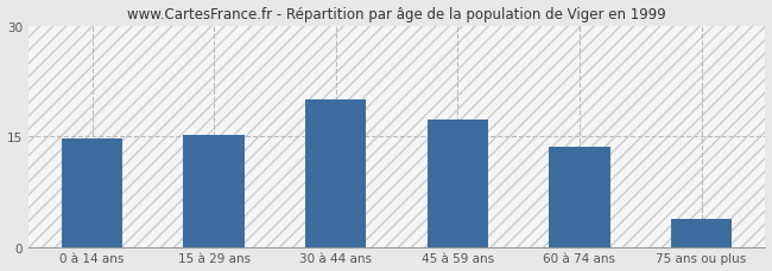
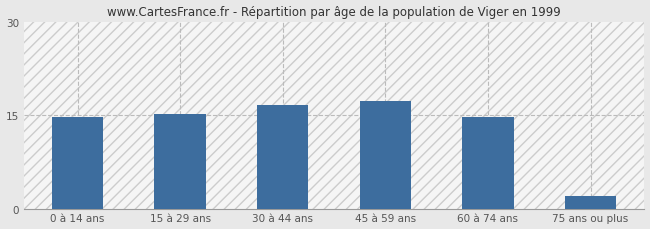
30 à 44 ans: 20.0 -> 16.6
60 à 74 ans: 13.6 -> 14.7
75 ans ou plus: 3.8 -> 2.0
